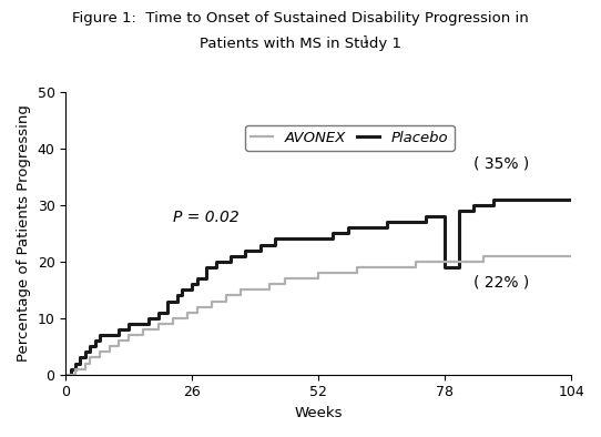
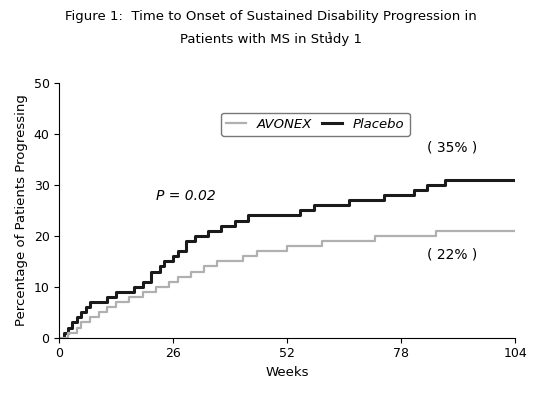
Placebo/78: 19 -> 28
